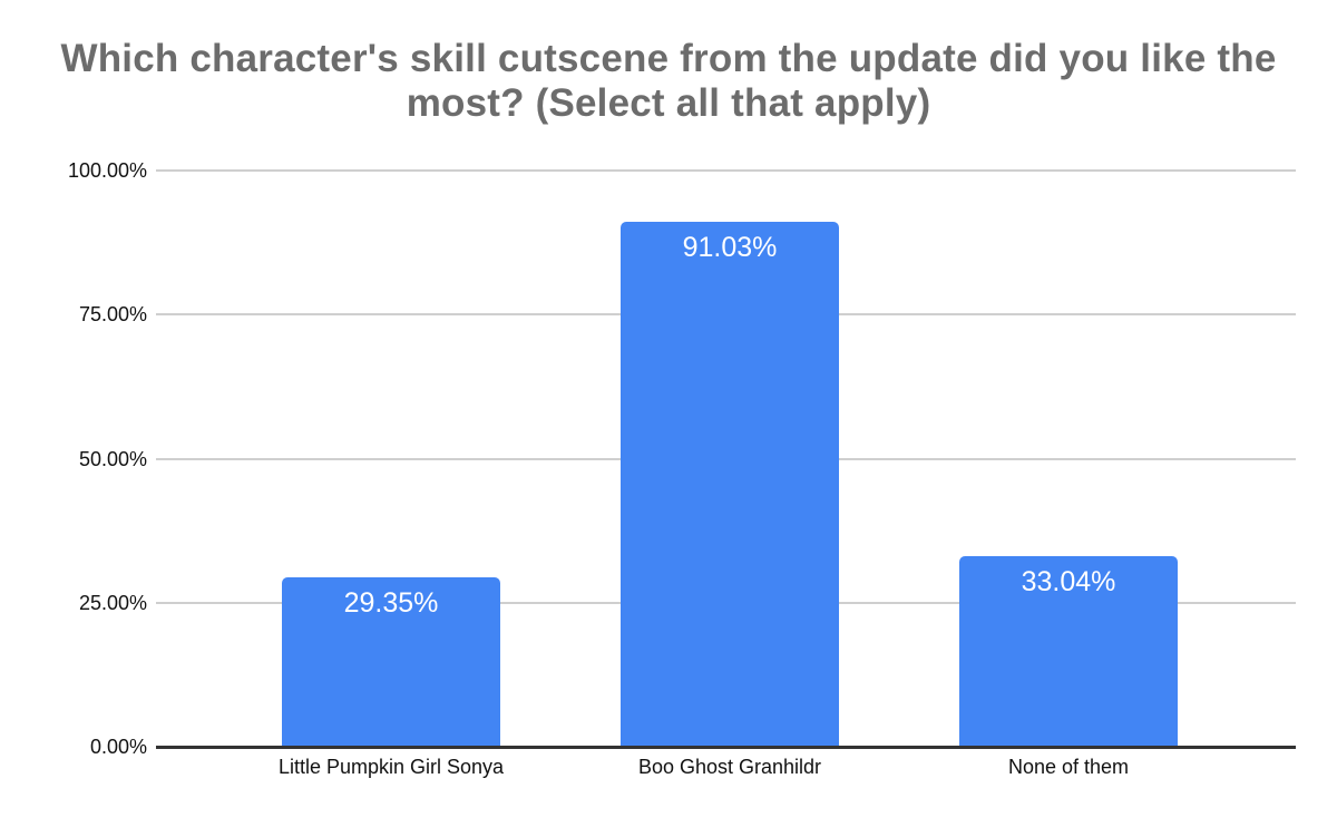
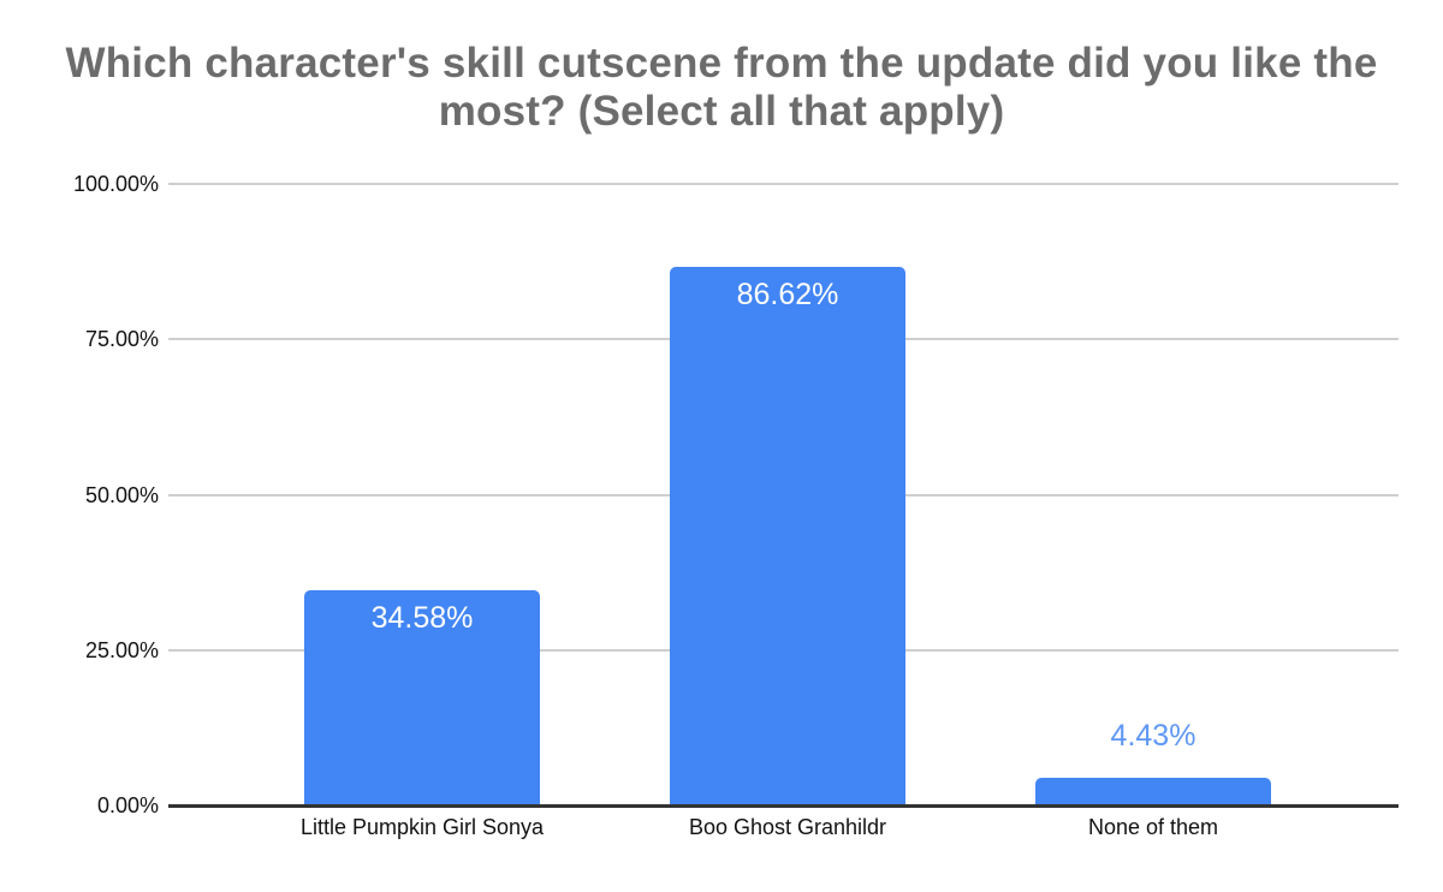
Little Pumpkin Girl Sonya: 29.35% -> 34.58%
Boo Ghost Granhildr: 91.03% -> 86.62%
None of them: 33.04% -> 4.43%
